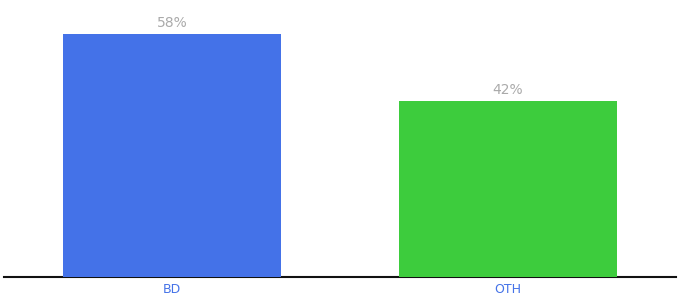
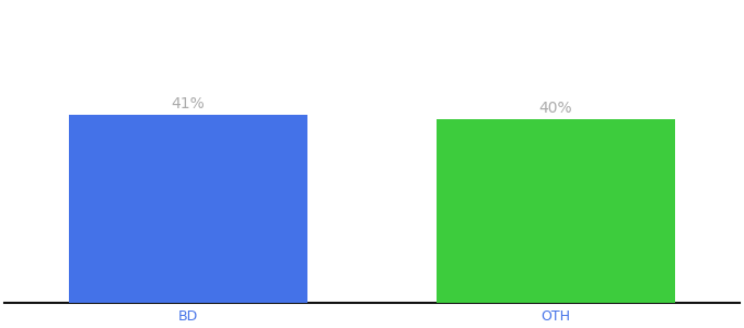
BD: 58% -> 41%
OTH: 42% -> 40%
